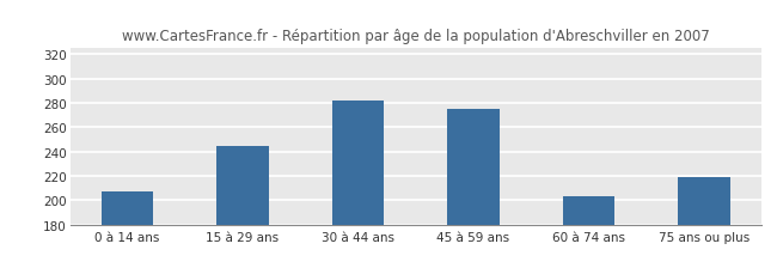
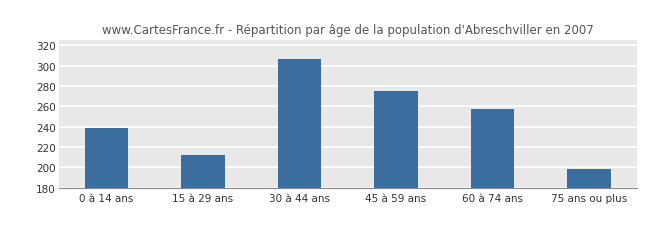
0 à 14 ans: 207 -> 239
15 à 29 ans: 245 -> 212
30 à 44 ans: 282 -> 307
60 à 74 ans: 203 -> 257
75 ans ou plus: 219 -> 198
